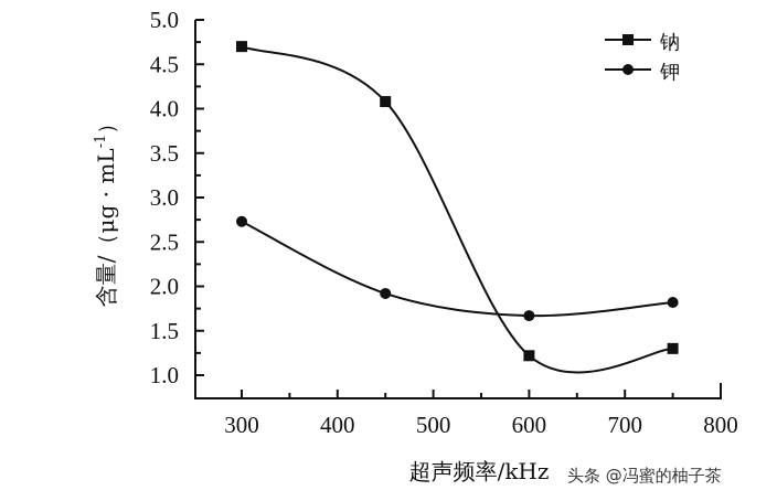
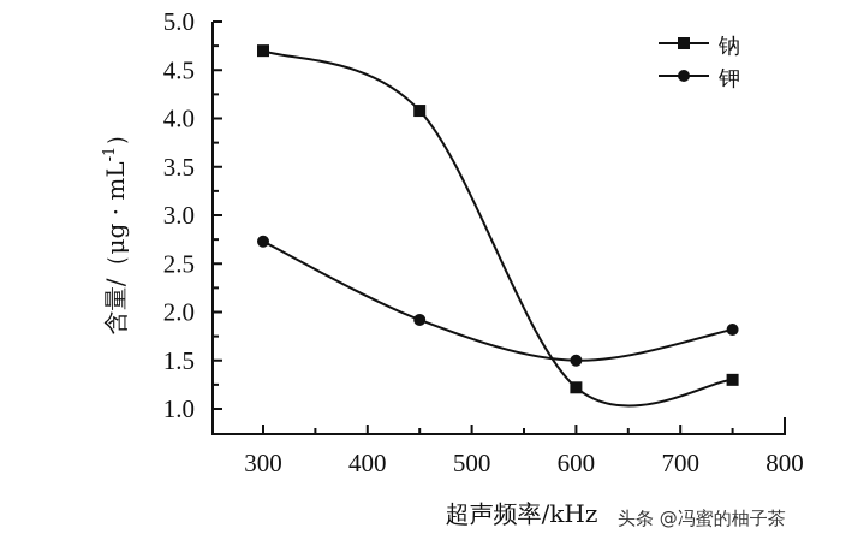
钾/600: 1.7 -> 1.5
